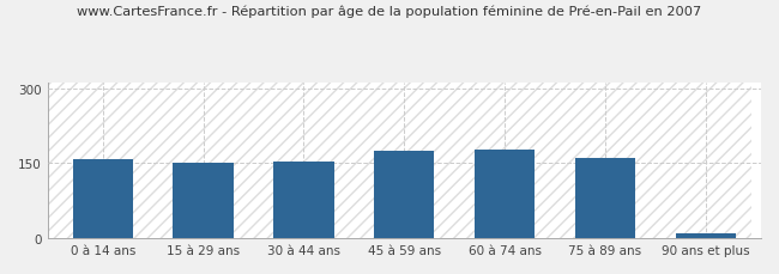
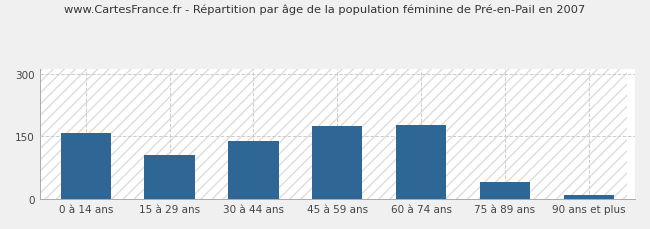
15 à 29 ans: 151 -> 105
30 à 44 ans: 153 -> 140
75 à 89 ans: 161 -> 40
